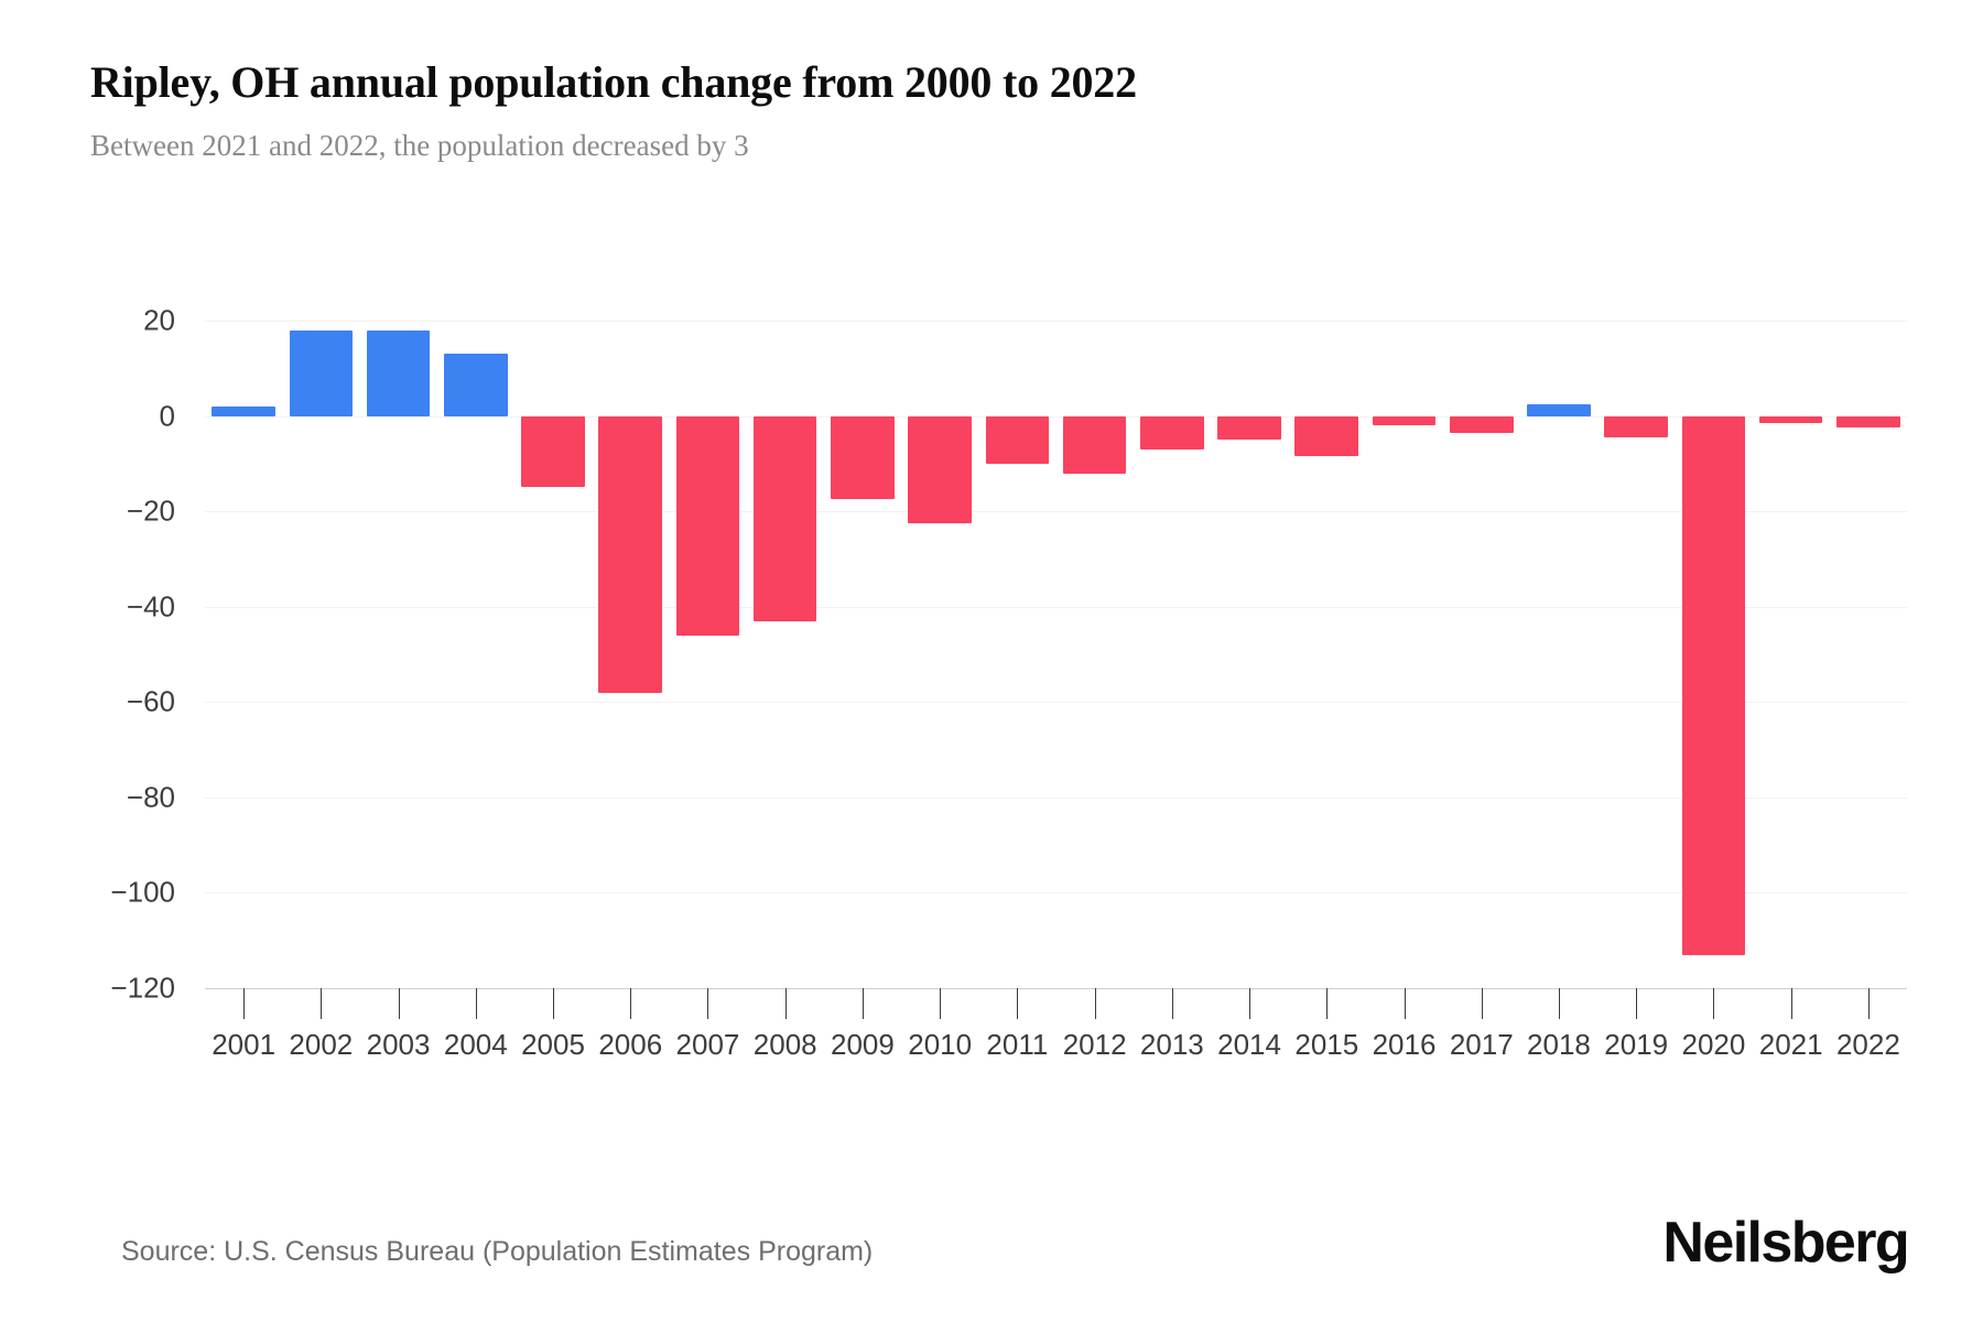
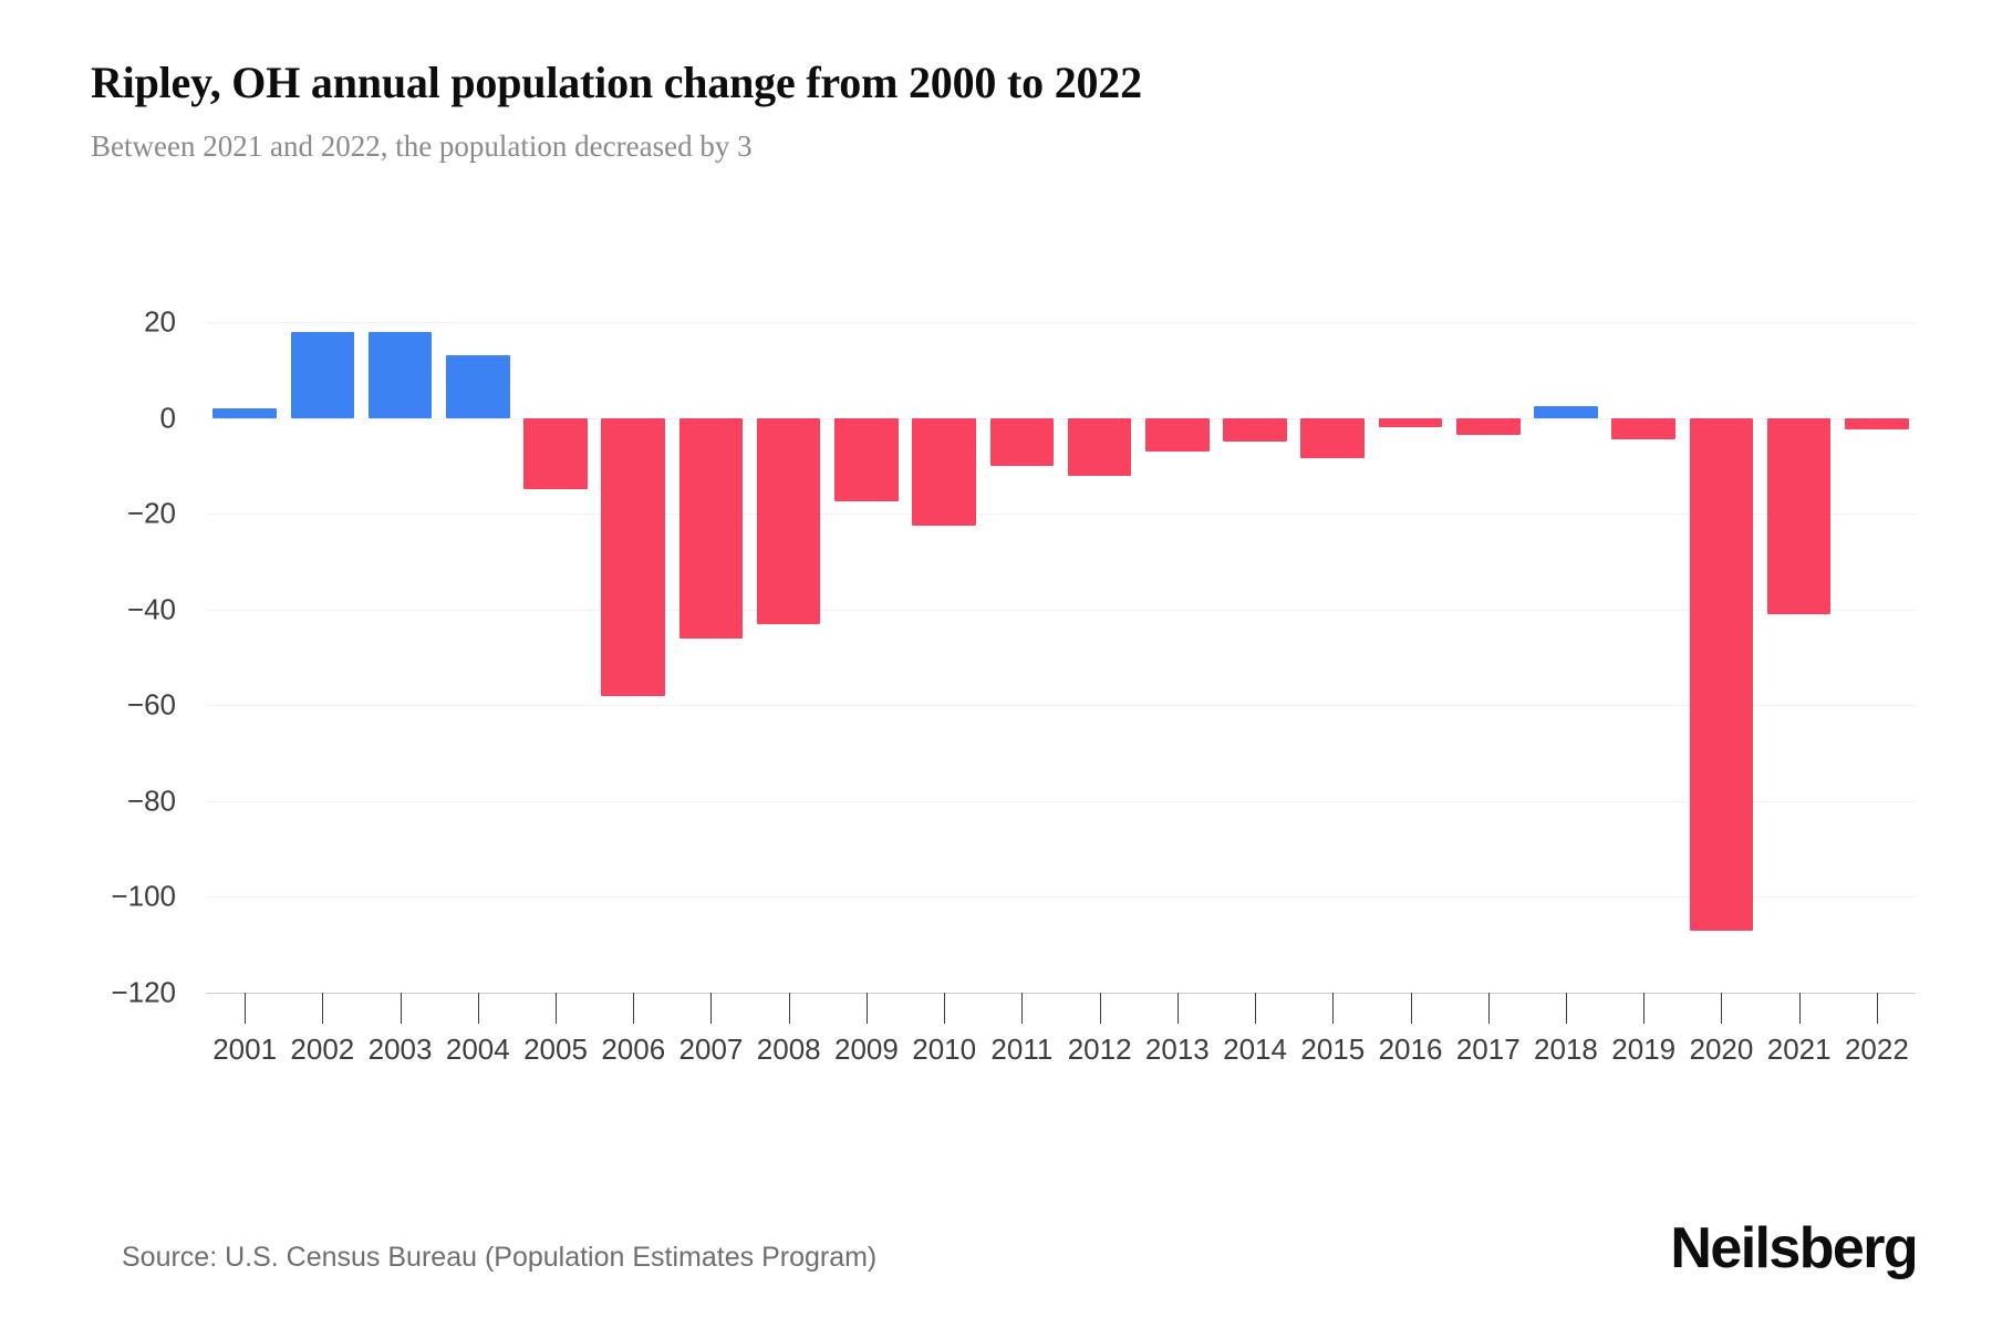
2020: -113 -> -107
2021: -2 -> -41
